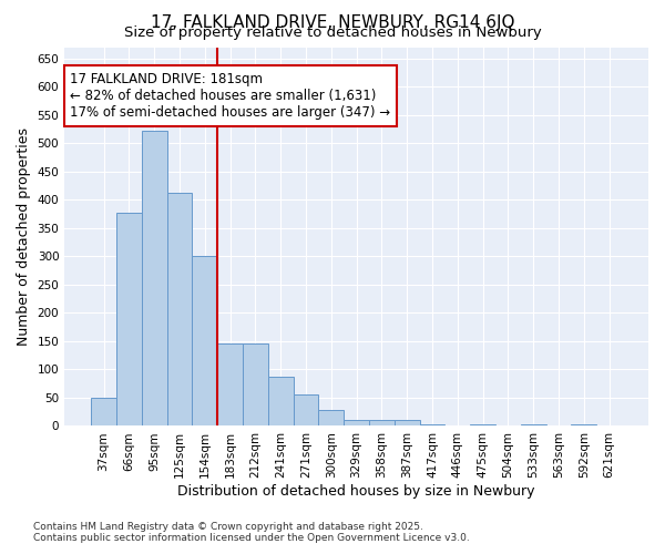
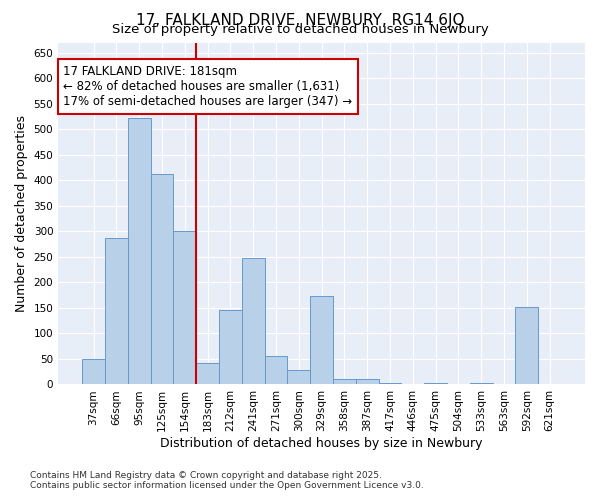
66sqm: 378 -> 286
183sqm: 145 -> 42
241sqm: 87 -> 248
329sqm: 10 -> 174
592sqm: 2 -> 152
